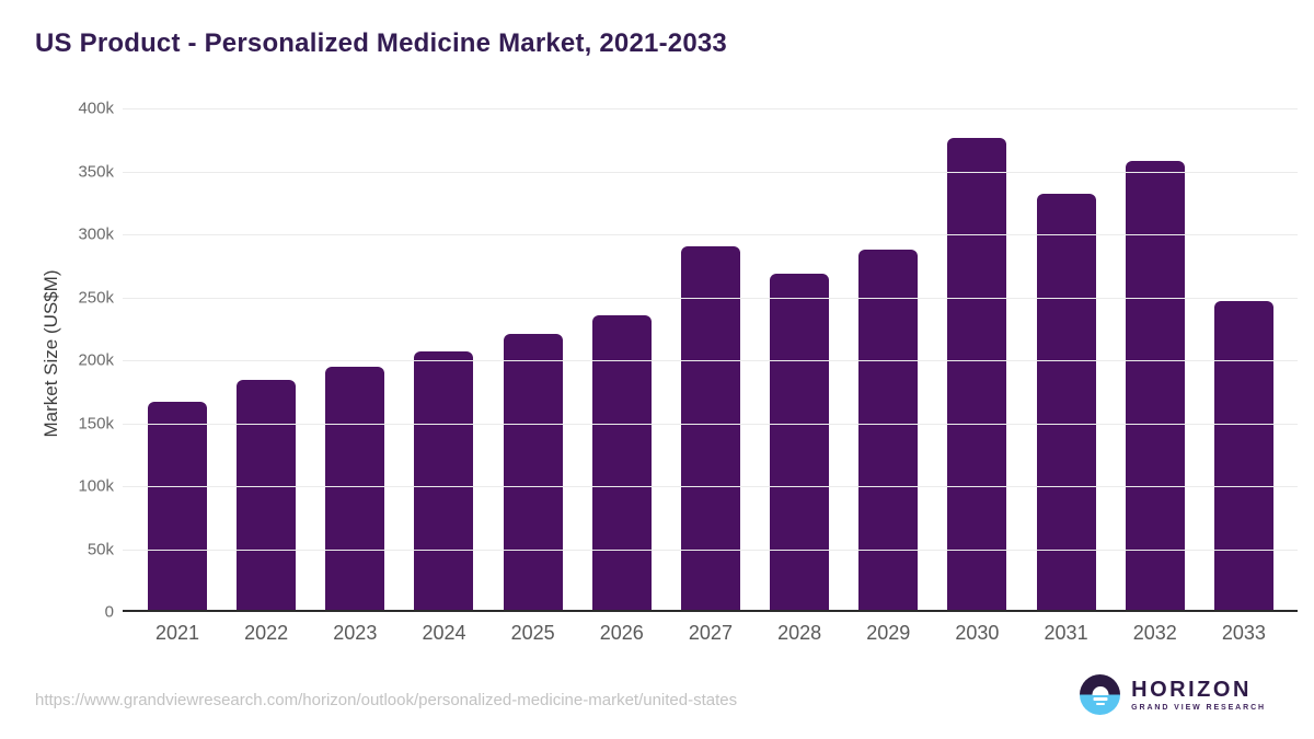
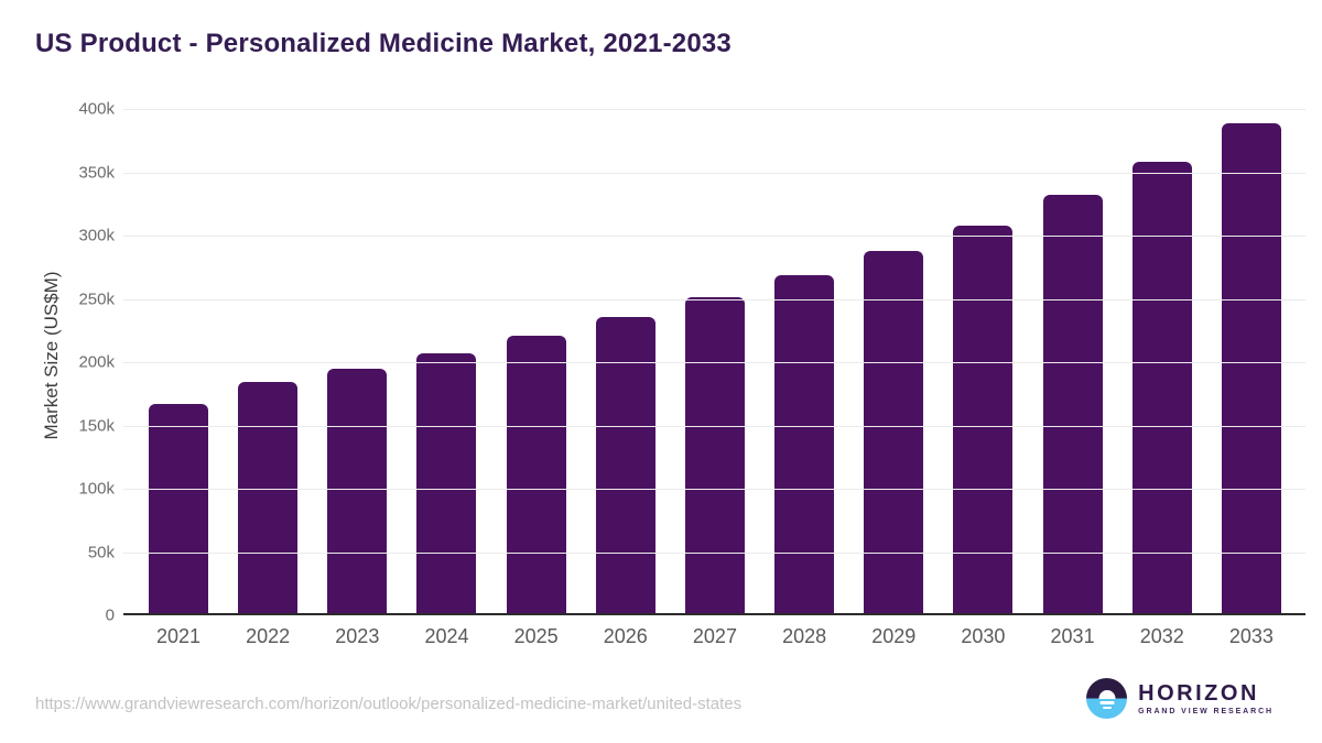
2027: 290k -> 250k
2030: 376k -> 308k
2033: 246k -> 388k
